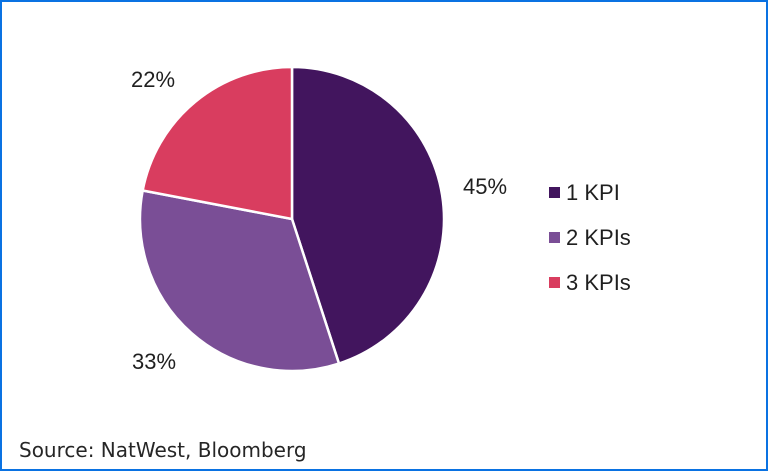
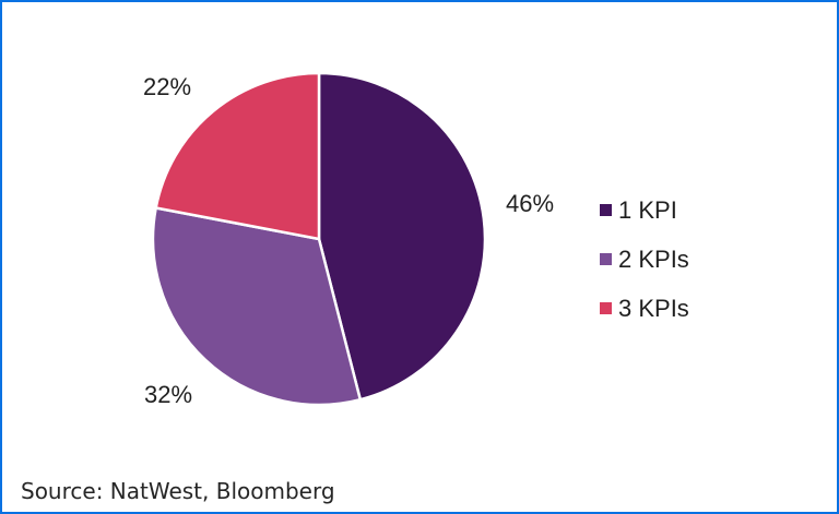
1 KPI: 45% -> 46%
2 KPIs: 33% -> 32%
